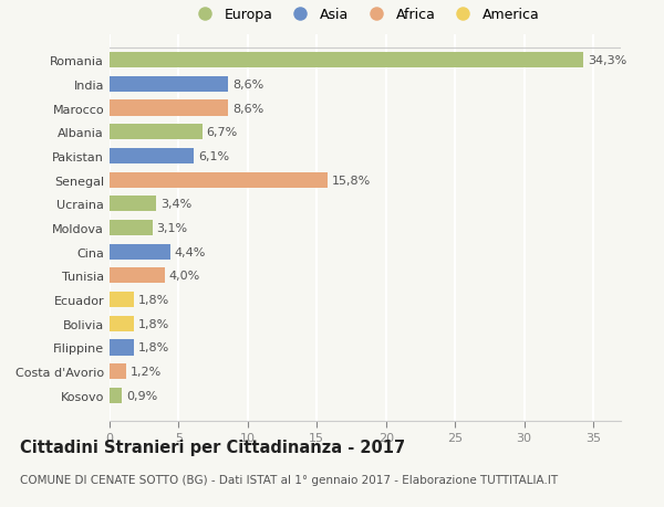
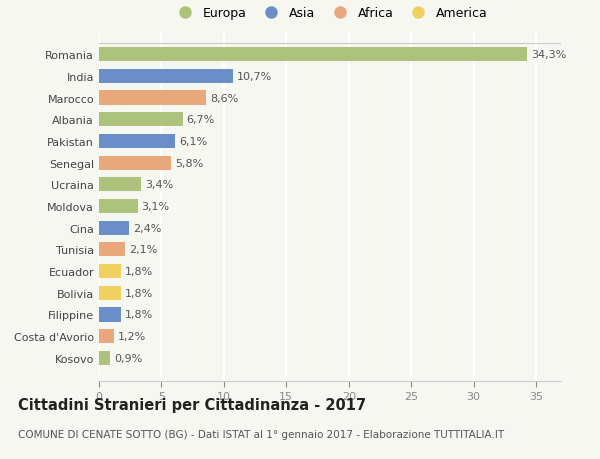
India: 8,6% -> 10,7%
Senegal: 15,8% -> 5,8%
Cina: 4,4% -> 2,4%
Tunisia: 4,0% -> 2,1%
